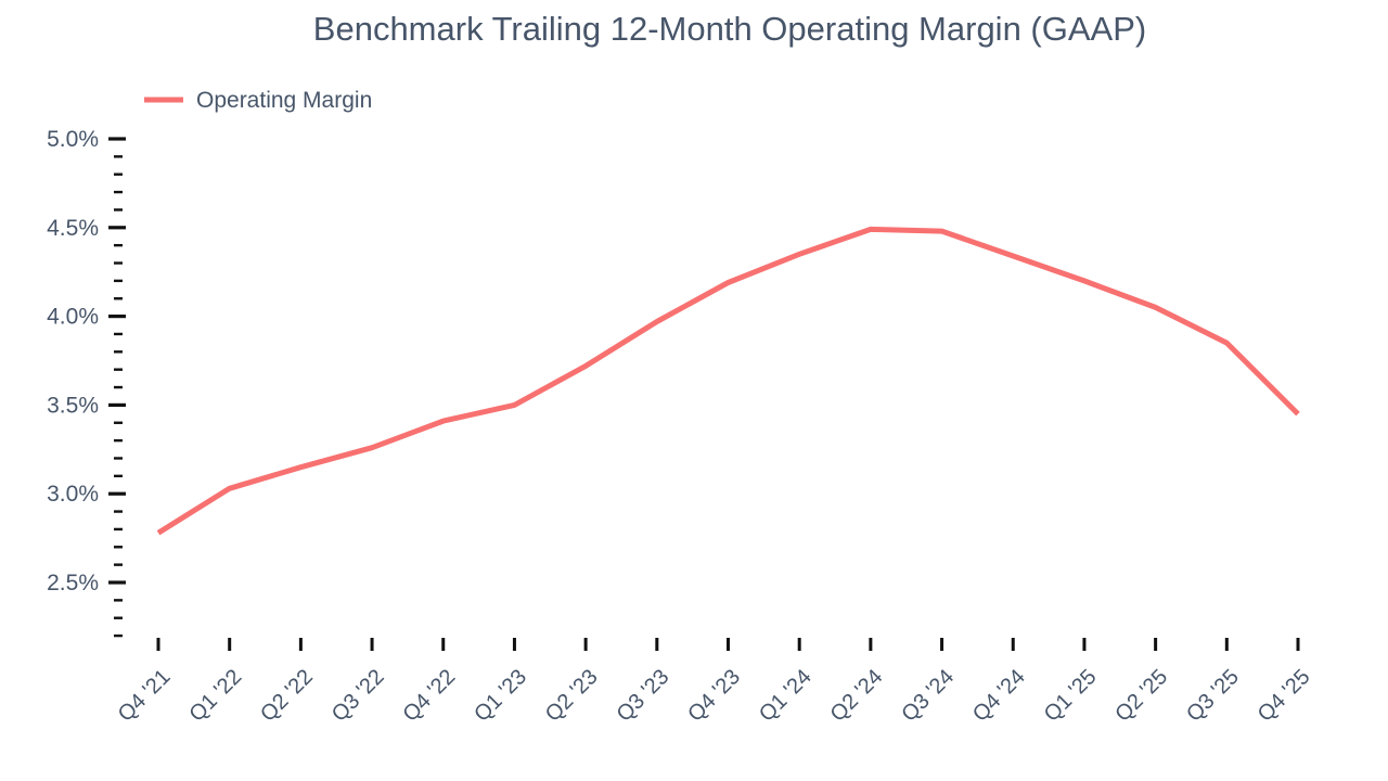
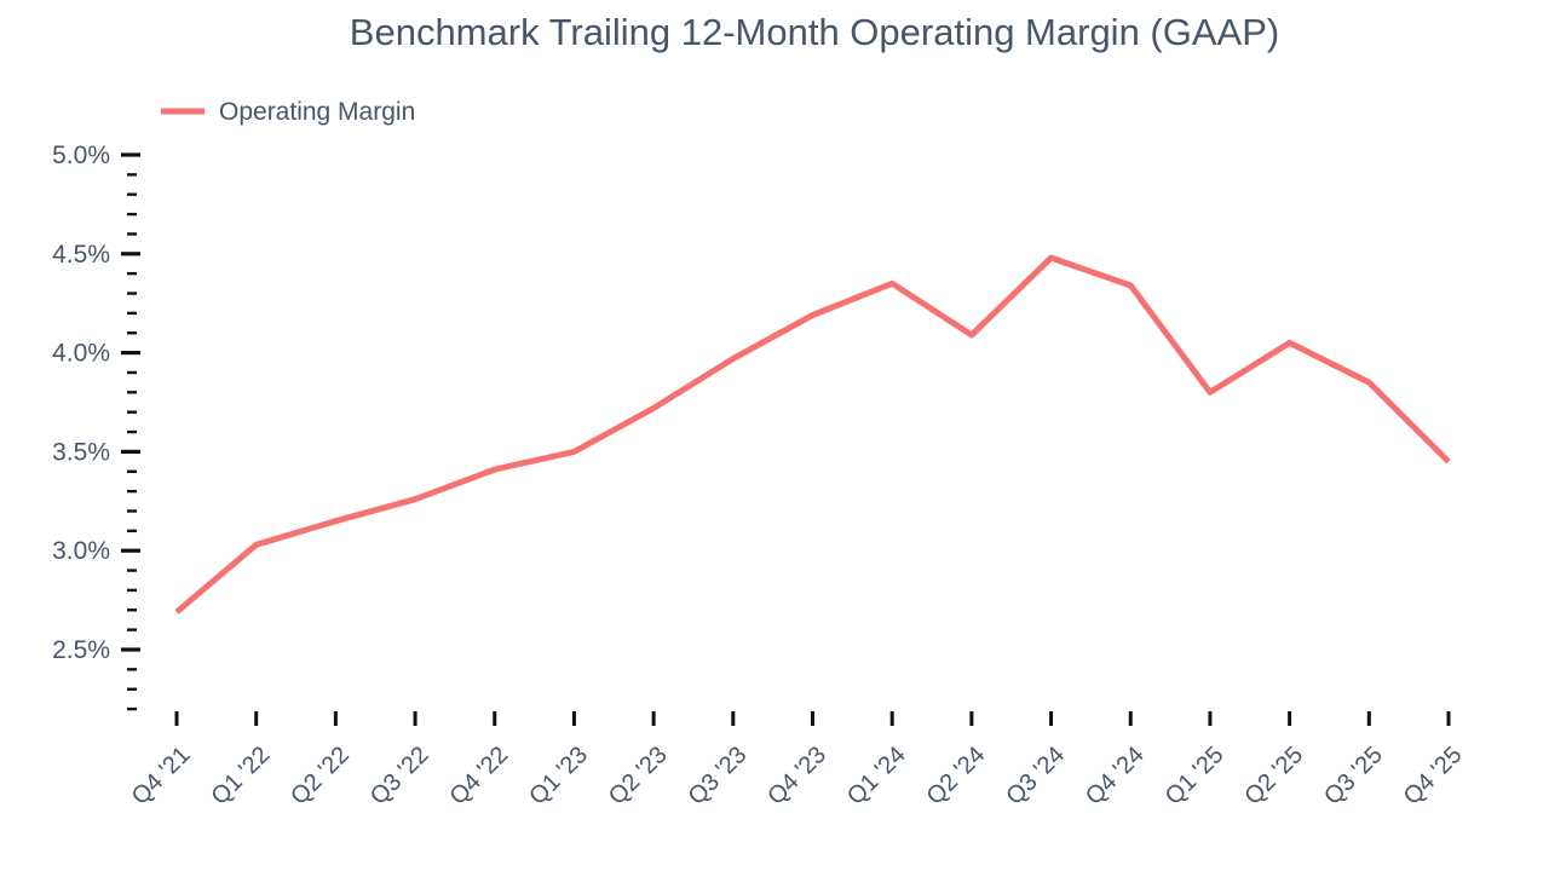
Q4 '21: 2.78% -> 2.69%
Q2 '24: 4.49% -> 4.09%
Q1 '25: 4.20% -> 3.80%
